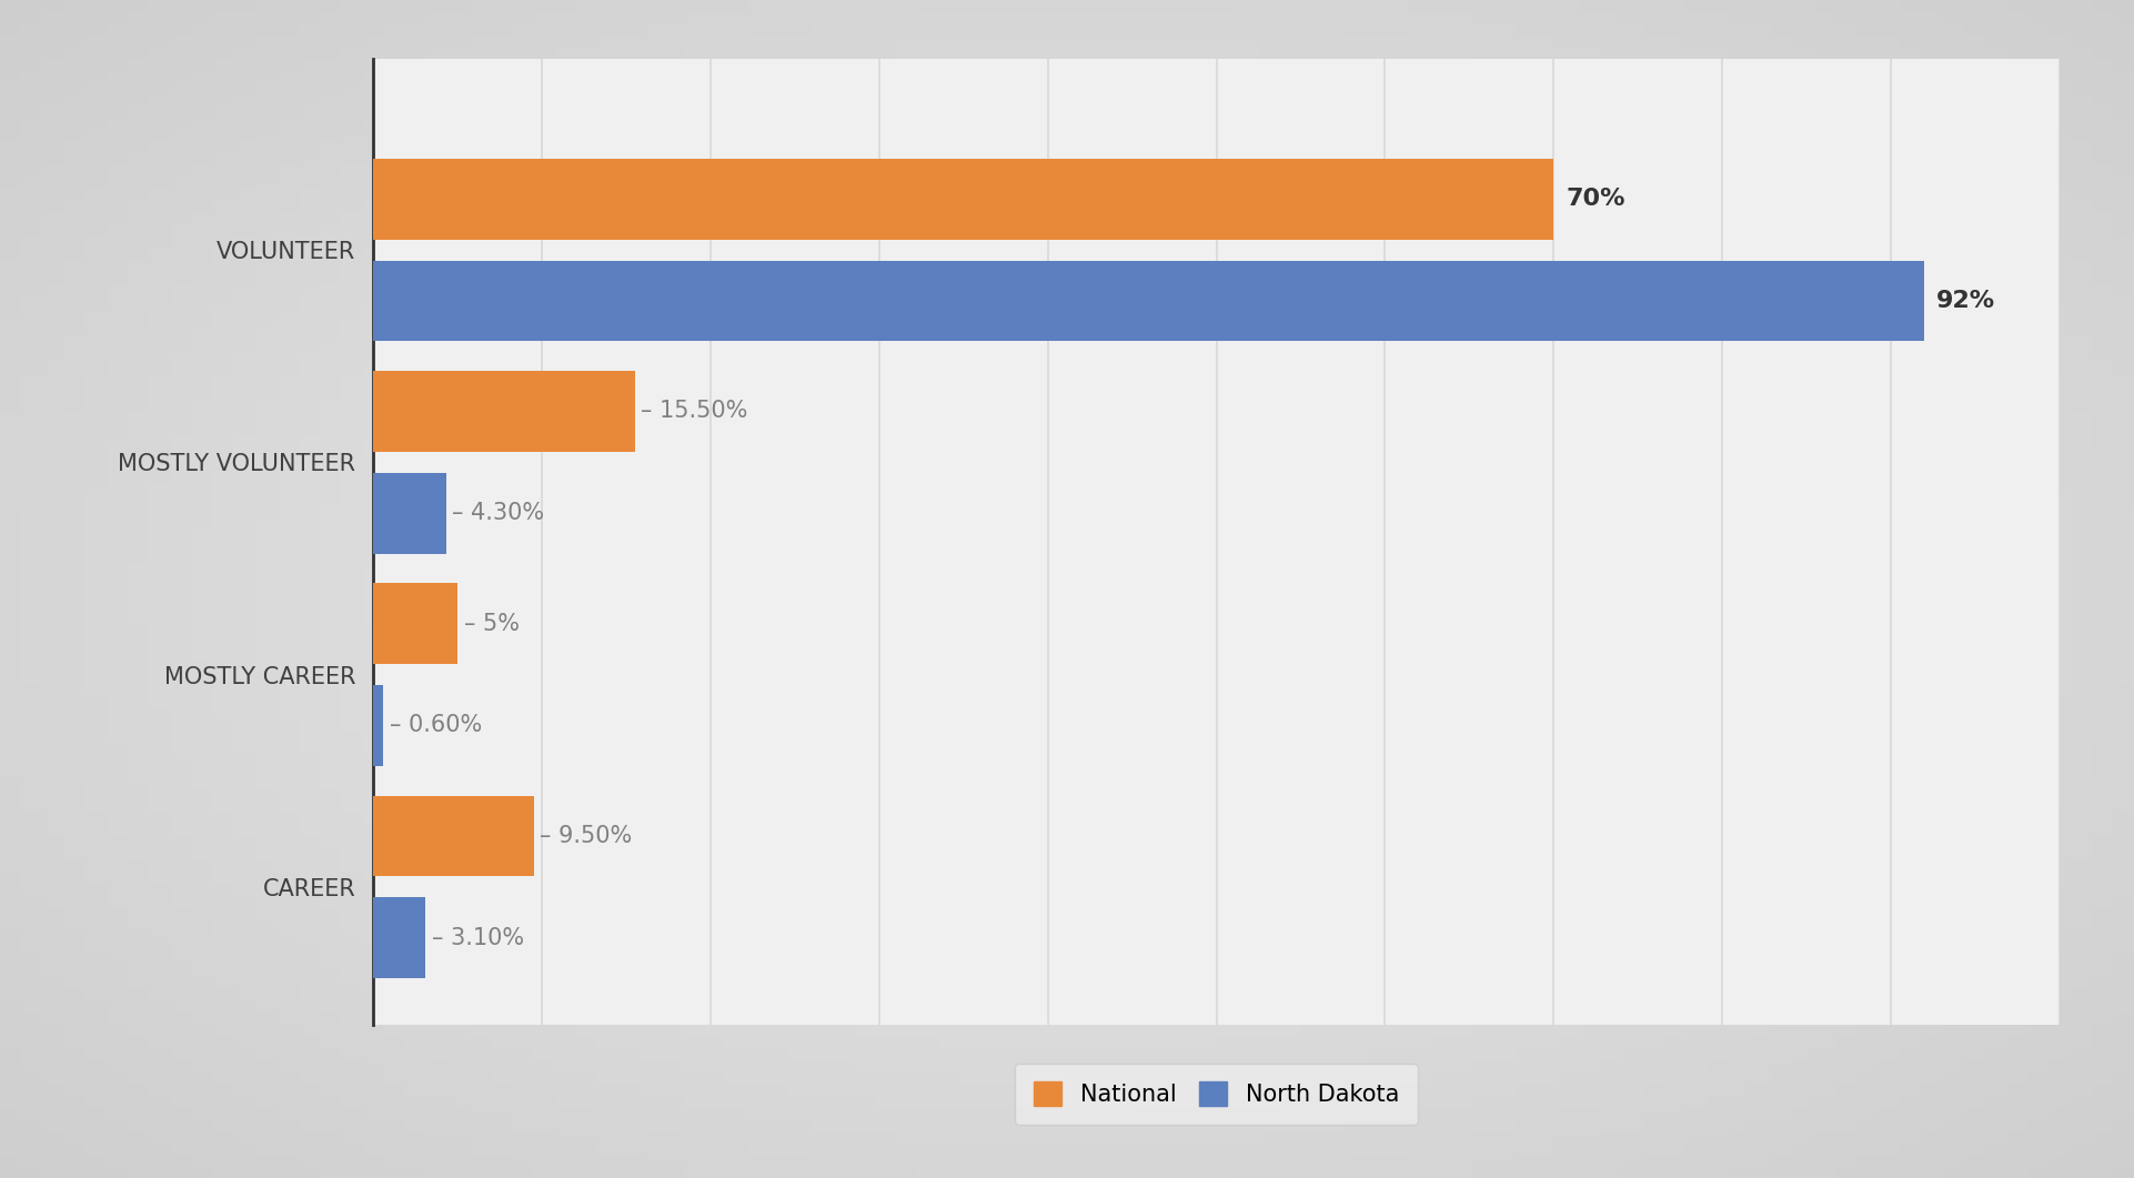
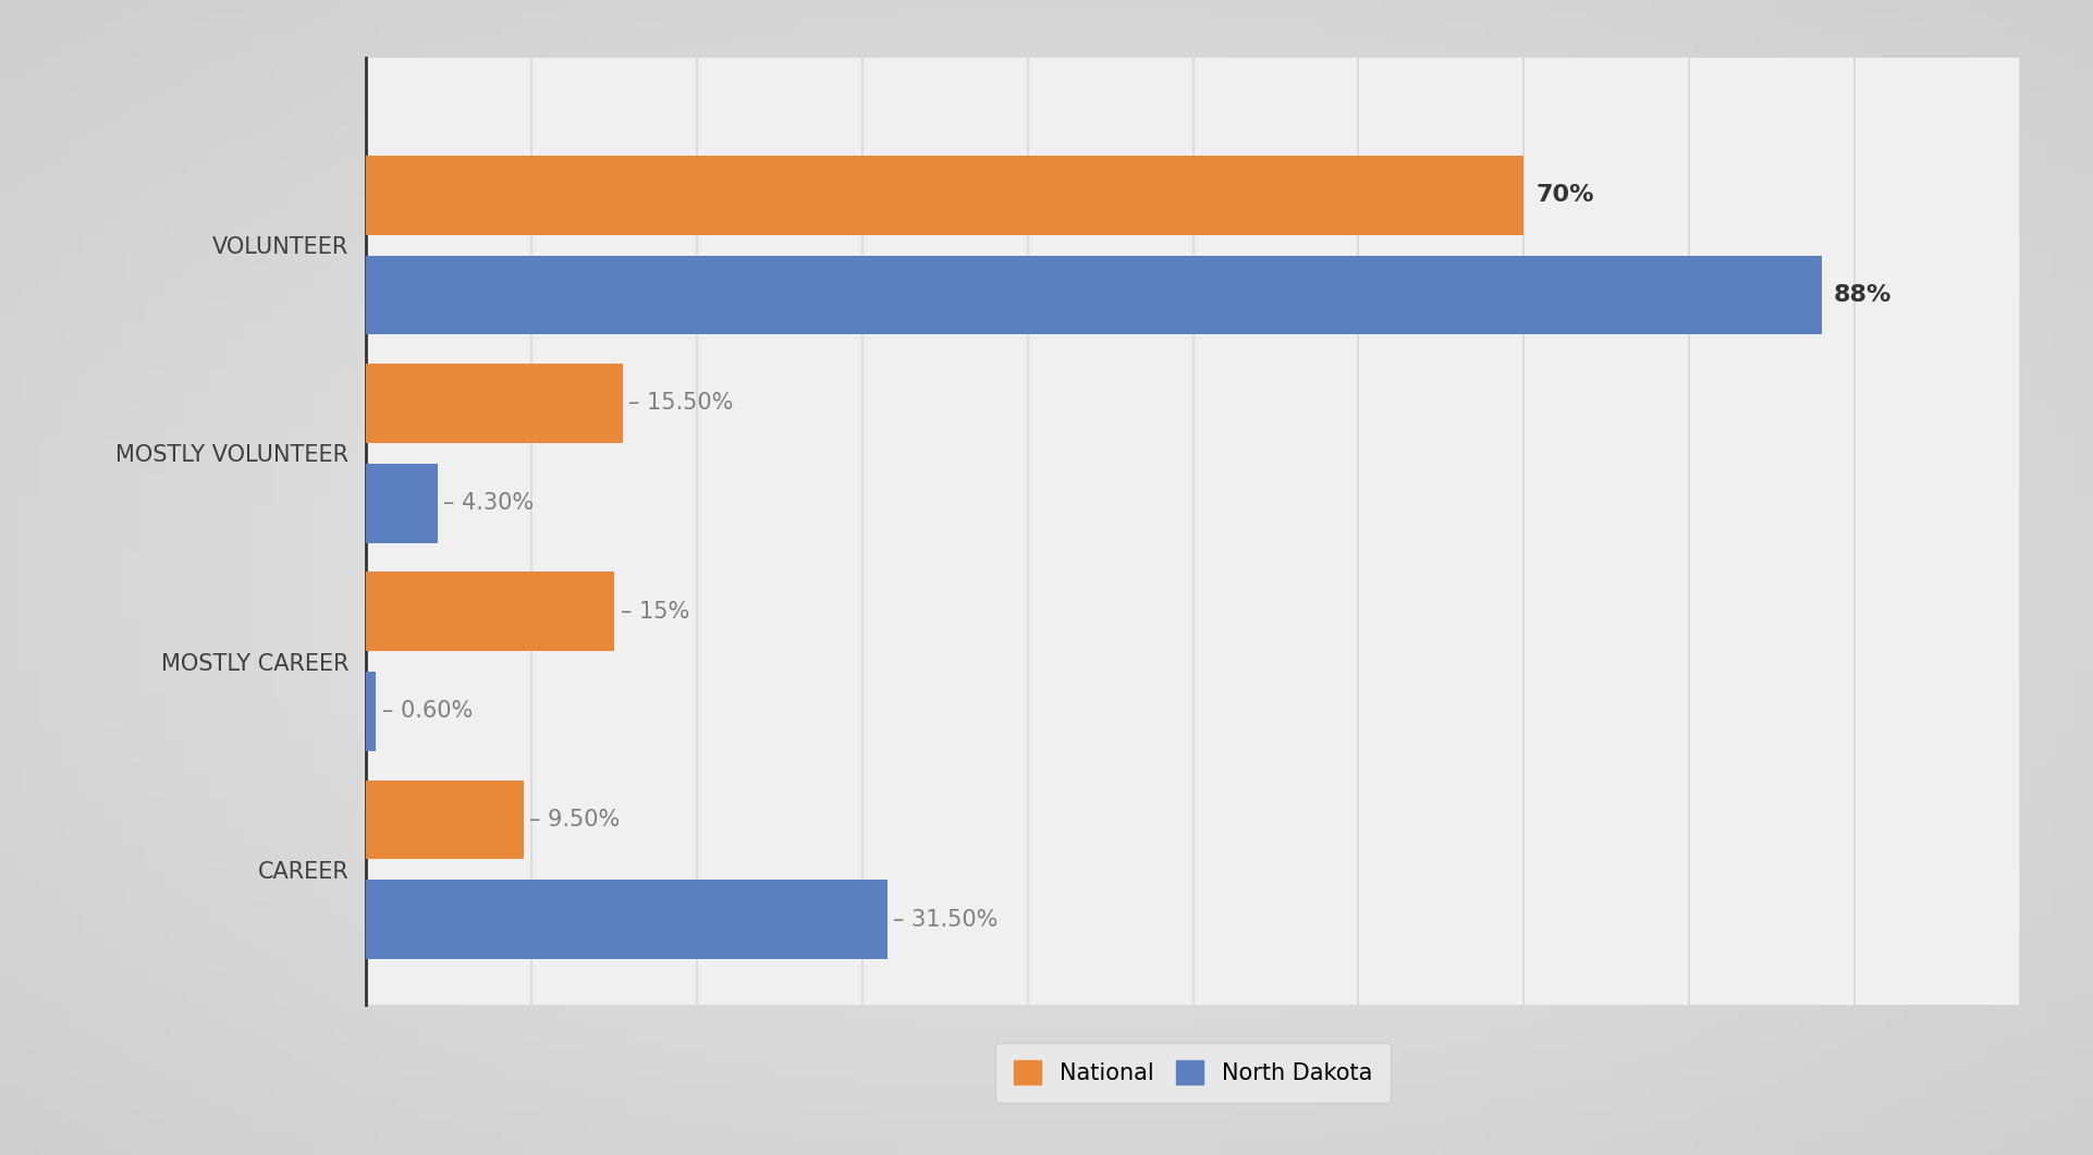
North Dakota/VOLUNTEER: 92% -> 88%
National/MOSTLY CAREER: 5% -> 15%
North Dakota/CAREER: 3.10% -> 31.50%
